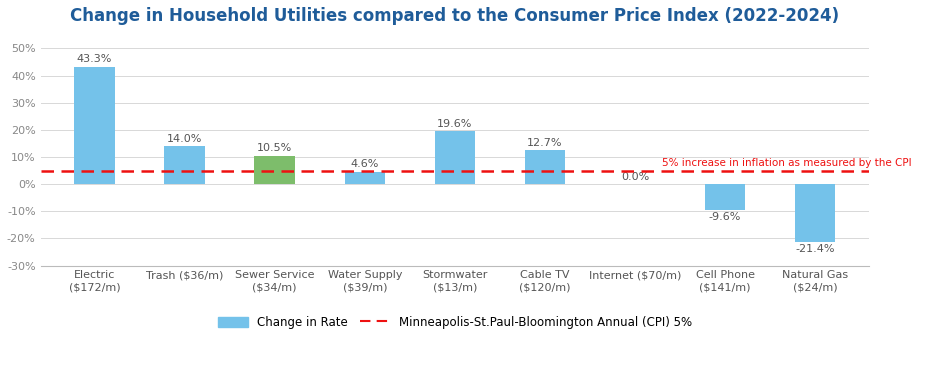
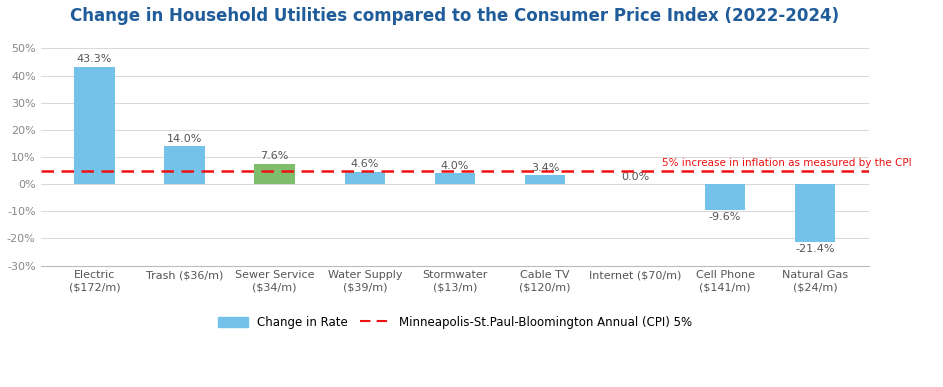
Sewer Service ($34/m): 10.5% -> 7.6%
Stormwater ($13/m): 19.6% -> 4.0%
Cable TV ($120/m): 12.7% -> 3.4%
